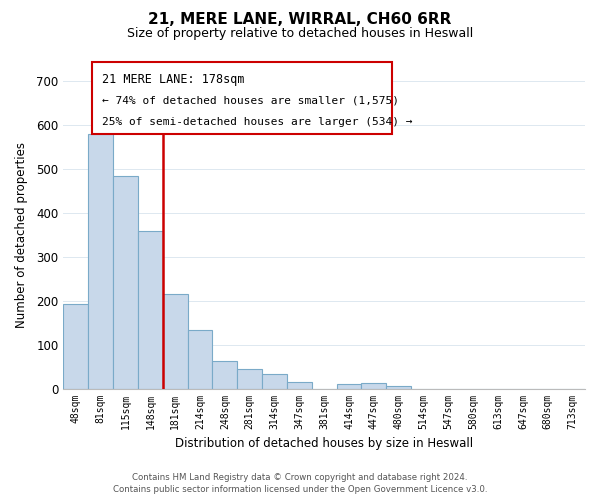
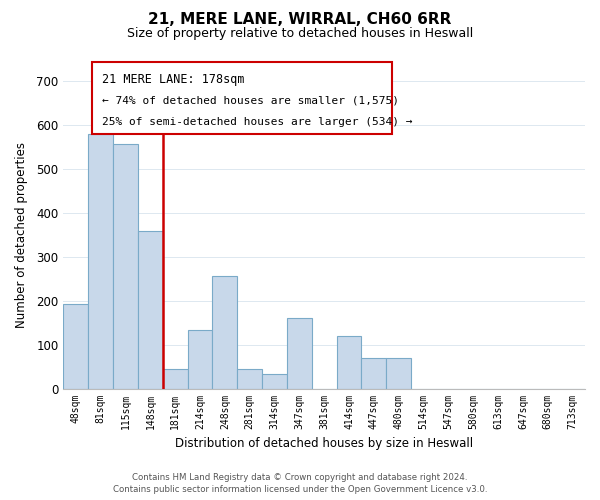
115sqm: 483 -> 555
181sqm: 215 -> 45
248sqm: 63 -> 255
347sqm: 16 -> 160
414sqm: 10 -> 120
447sqm: 12 -> 70
480sqm: 5 -> 70
